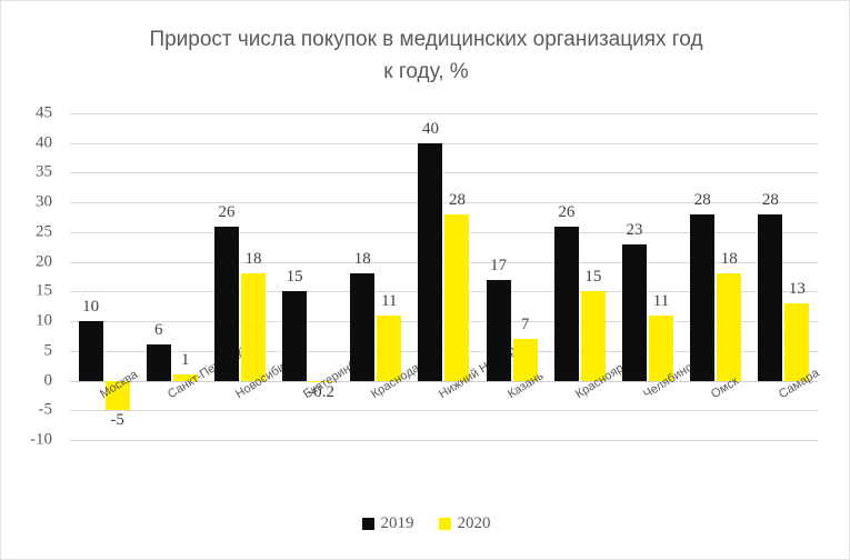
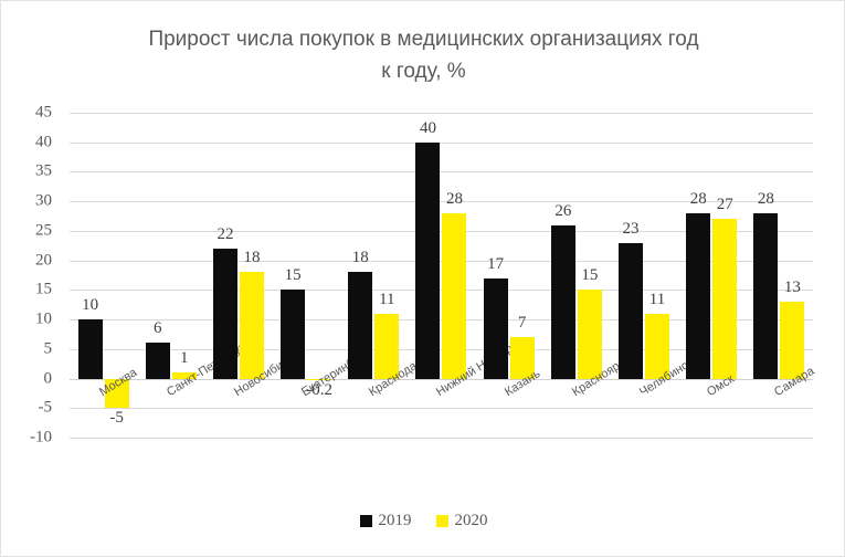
2019/Новосибирск: 26 -> 22
2020/Омск: 18 -> 27
